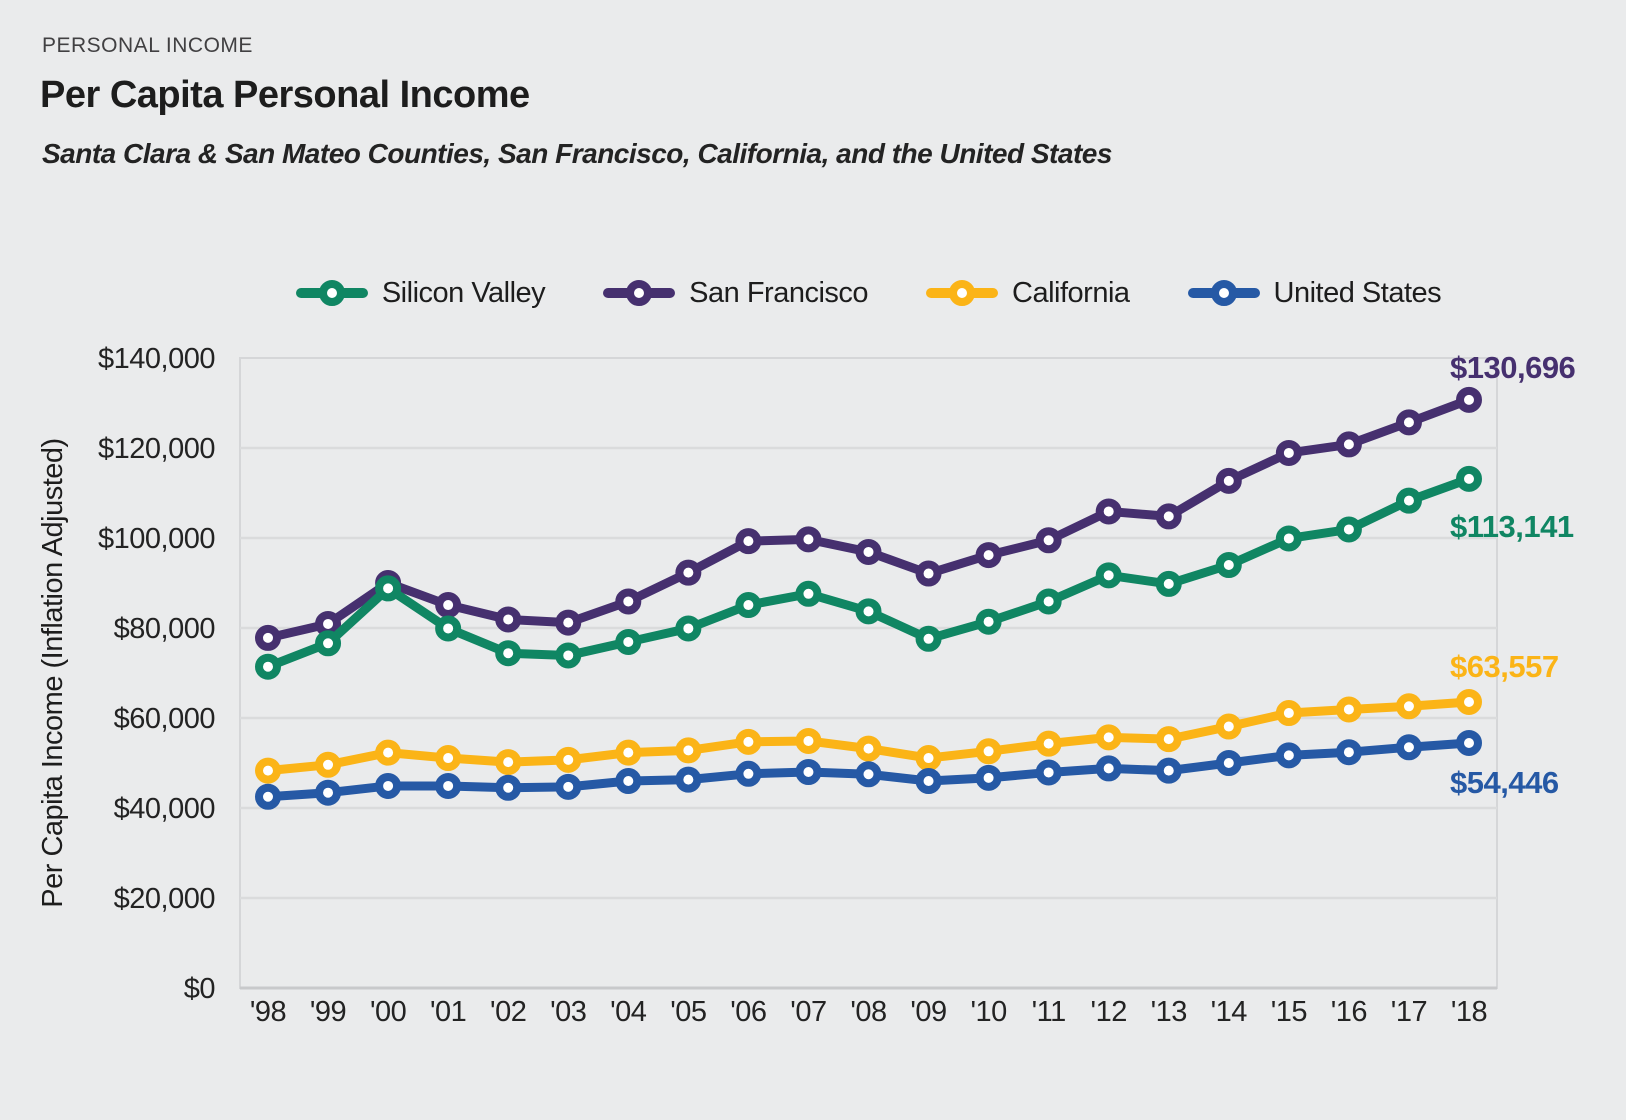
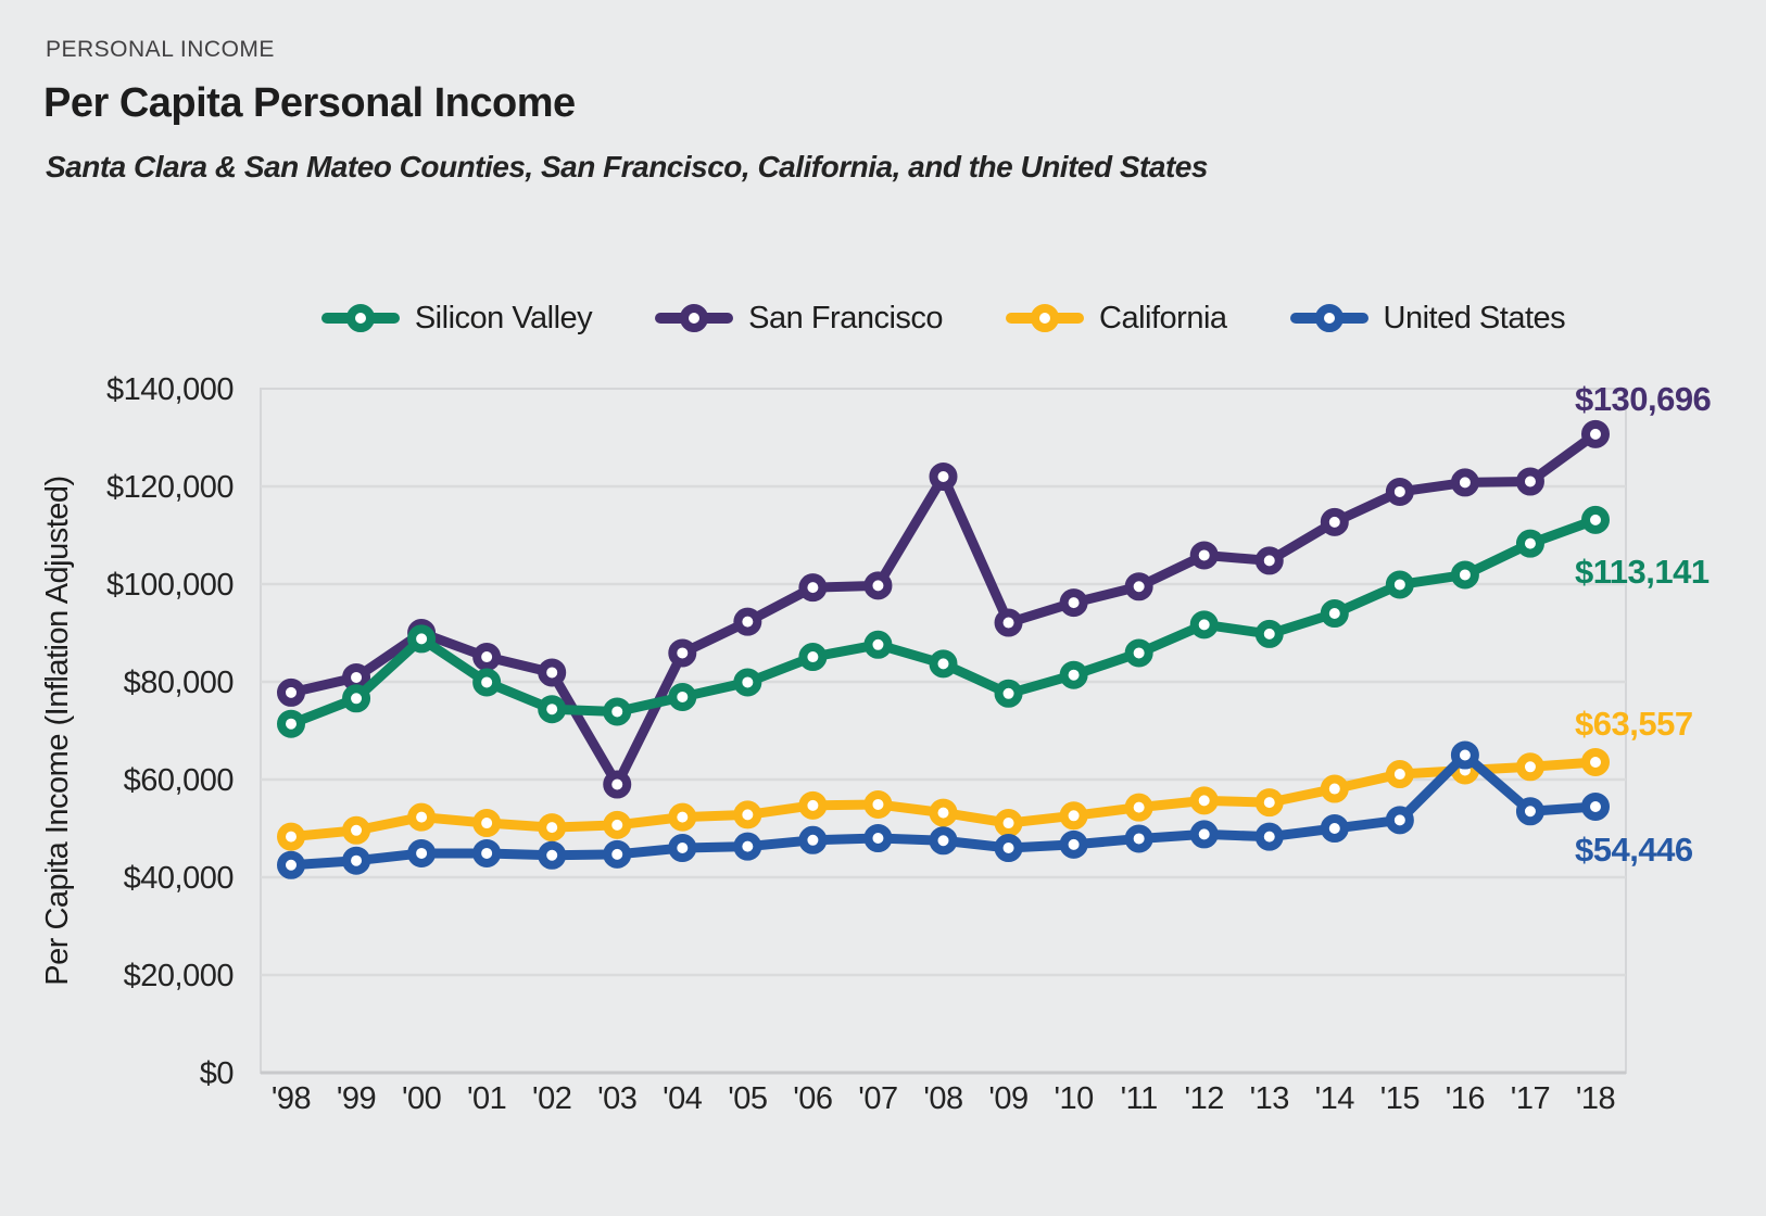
San Francisco/'03: $81000 -> $59000
San Francisco/'08: $97000 -> $122000
United States/'16: $52000 -> $65000
San Francisco/'17: $126000 -> $121000
